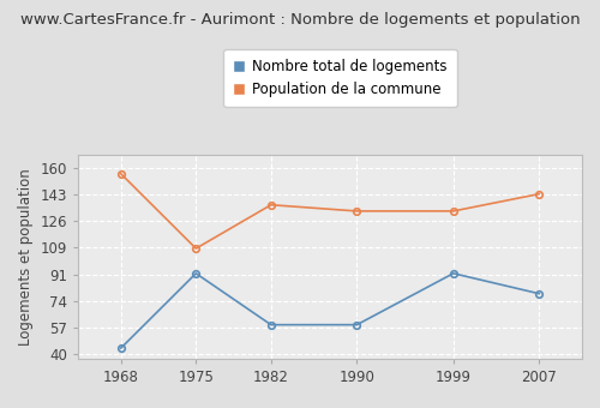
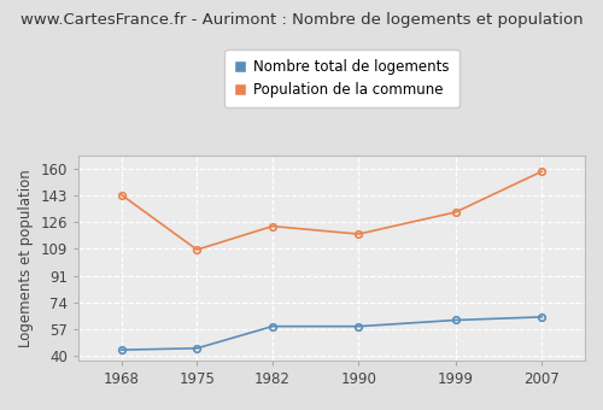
Population de la commune/1968: 156 -> 143
Nombre total de logements/1975: 92 -> 45
Population de la commune/1982: 136 -> 123
Population de la commune/1990: 132 -> 118
Nombre total de logements/1999: 92 -> 63
Nombre total de logements/2007: 79 -> 65
Population de la commune/2007: 143 -> 158
